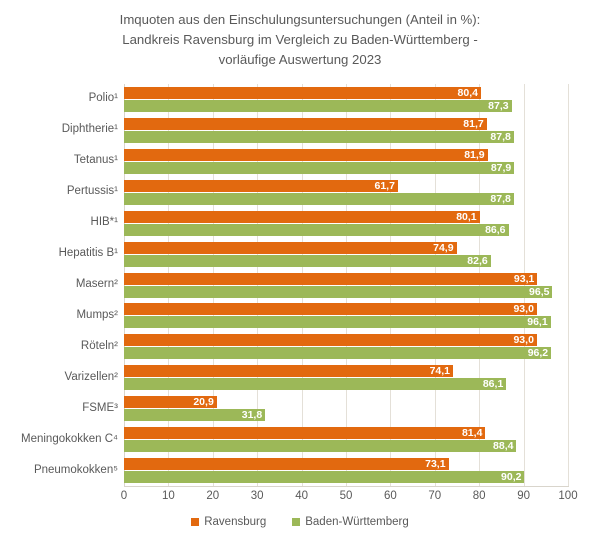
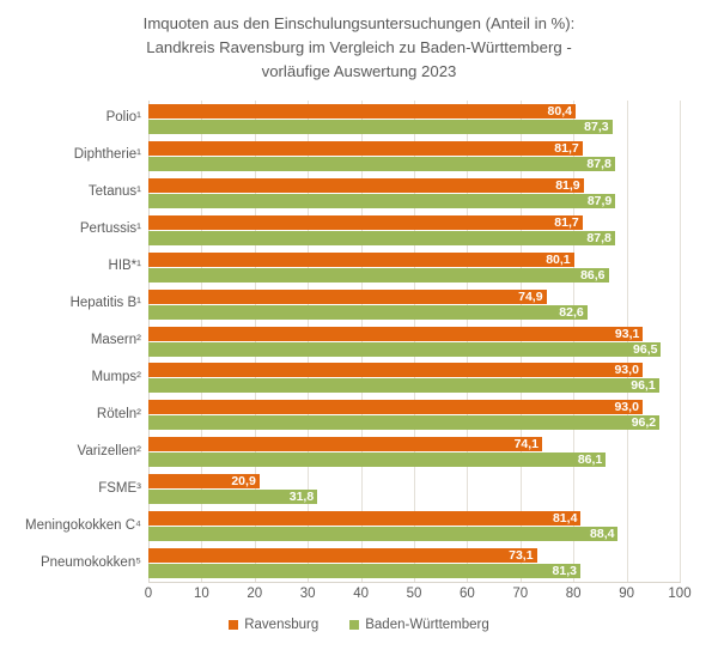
Ravensburg/Pertussis¹: 61,7 -> 81,7
Baden-Württemberg/Pneumokokken⁵: 90,2 -> 81,3
